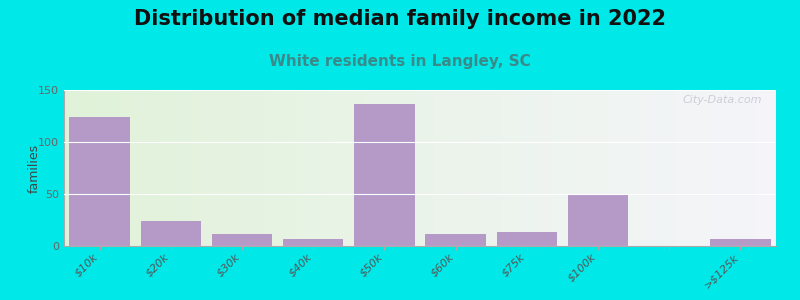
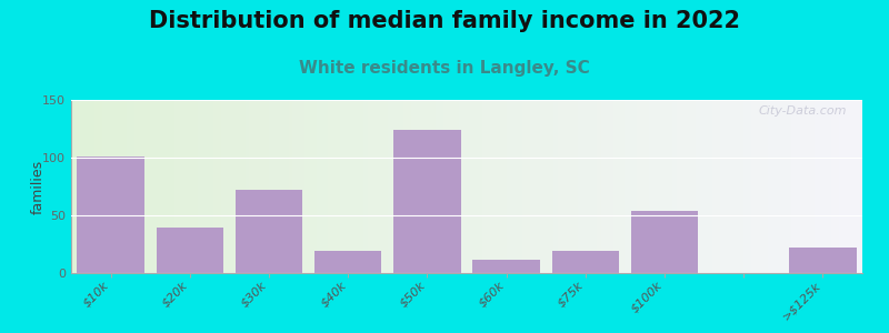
$10k: 124 -> 101
$20k: 24 -> 39
$30k: 12 -> 72
$40k: 7 -> 19
$50k: 137 -> 124
$75k: 13 -> 19
$100k: 49 -> 54
>$125k: 7 -> 22
